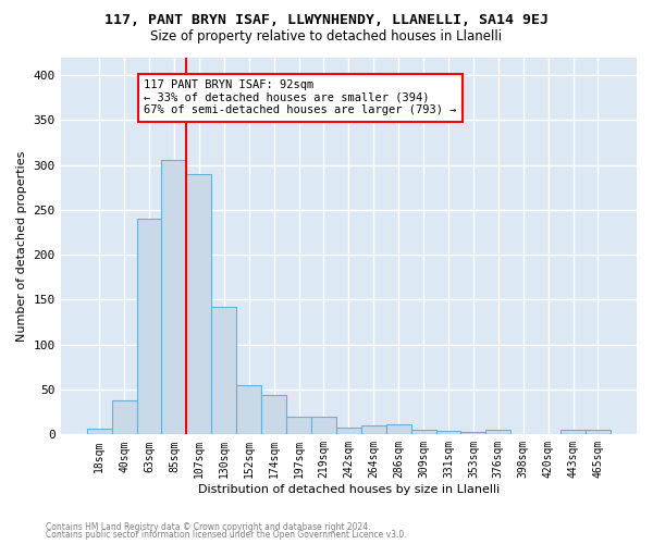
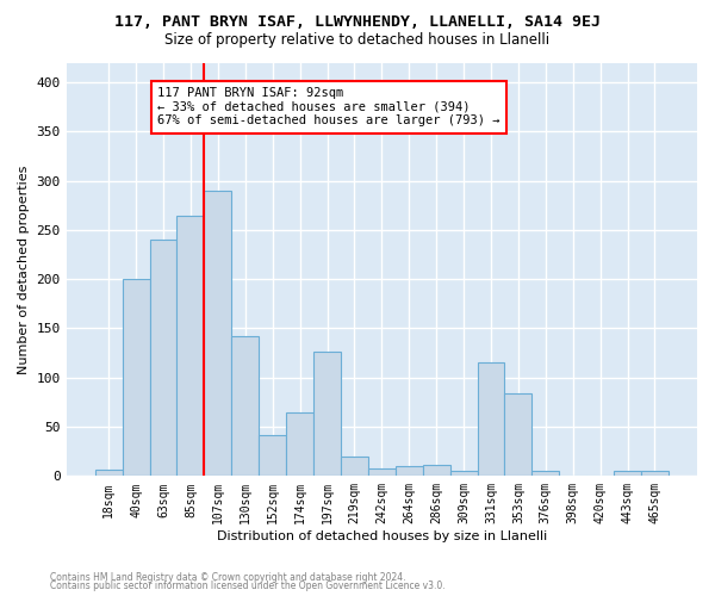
40sqm: 38 -> 200
85sqm: 305 -> 264
152sqm: 55 -> 42
174sqm: 44 -> 64
197sqm: 20 -> 126
331sqm: 4 -> 116
353sqm: 3 -> 84
